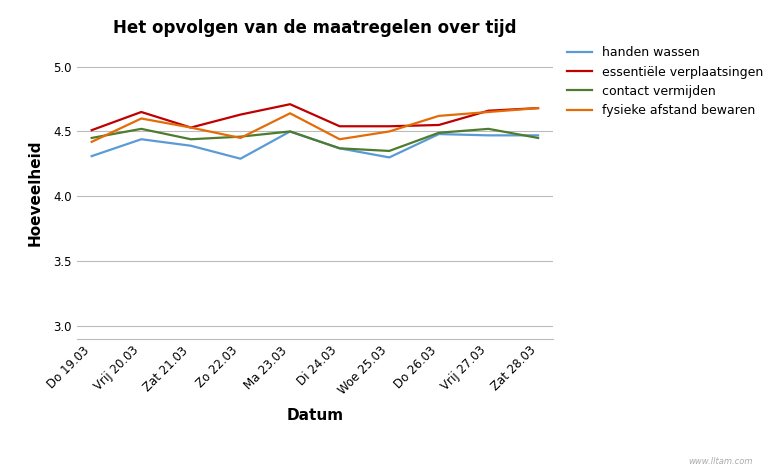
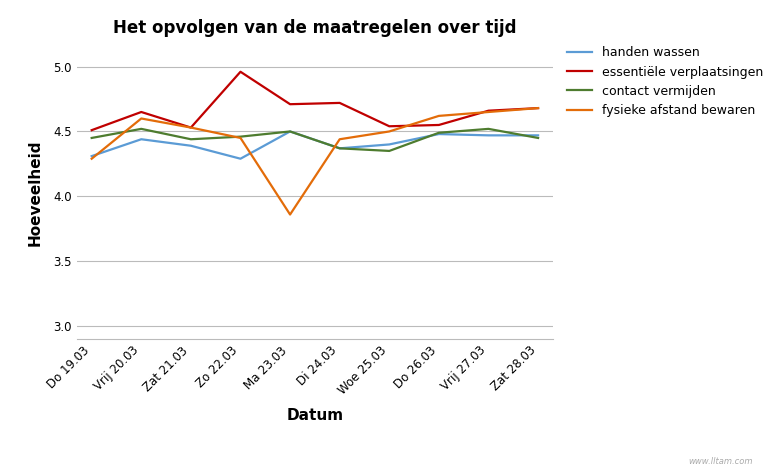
fysieke afstand bewaren/Do 19.03: 4.42 -> 4.29
essentiële verplaatsingen/Zo 22.03: 4.63 -> 4.96
fysieke afstand bewaren/Ma 23.03: 4.64 -> 3.86
essentiële verplaatsingen/Di 24.03: 4.54 -> 4.72
handen wassen/Woe 25.03: 4.30 -> 4.40
